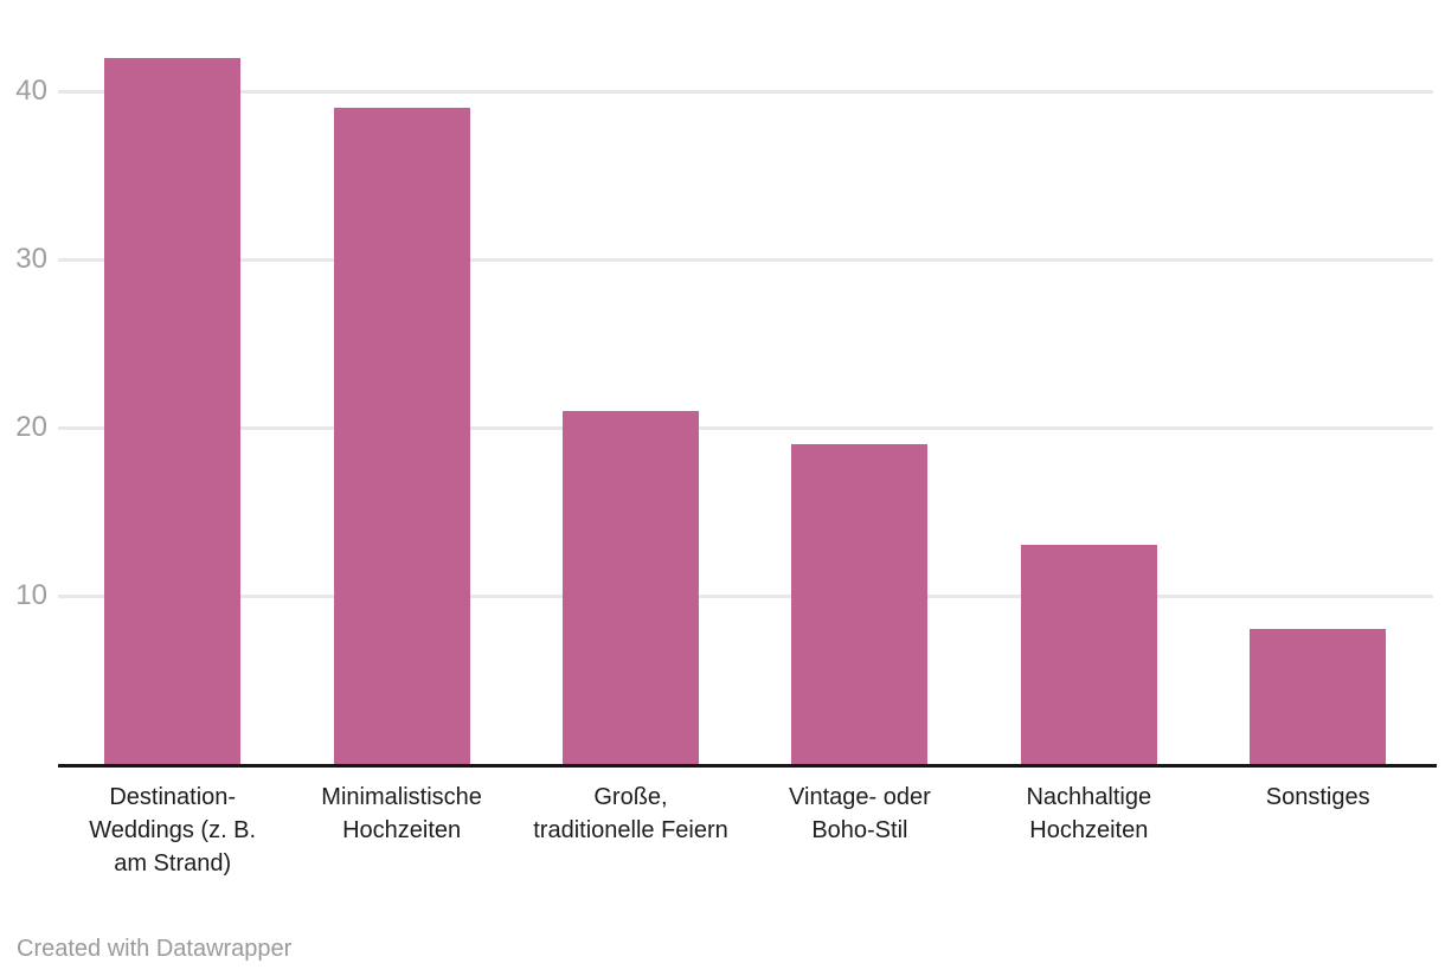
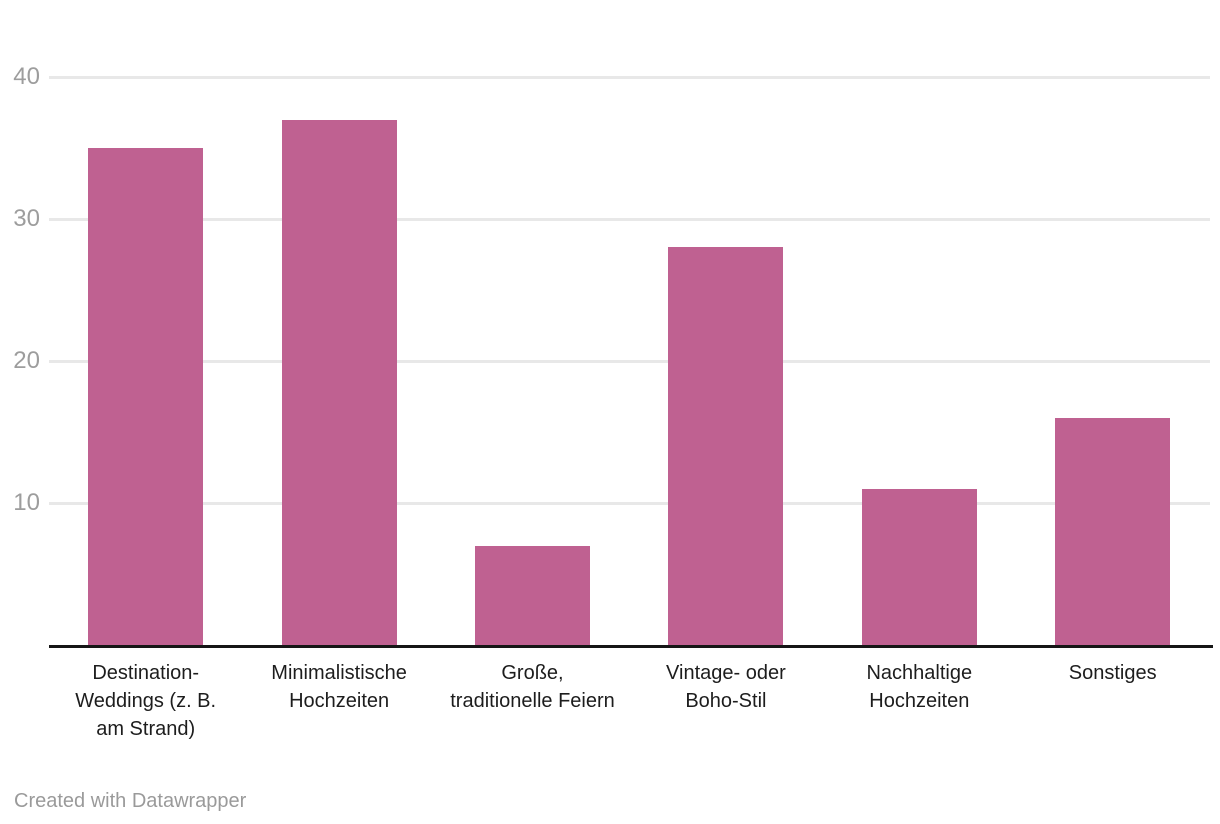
Destination-Weddings (z. B. am Strand): 42 -> 35
Minimalistische Hochzeiten: 39 -> 37
Große, traditionelle Feiern: 21 -> 7
Vintage- oder Boho-Stil: 19 -> 28
Nachhaltige Hochzeiten: 13 -> 11
Sonstiges: 8 -> 16
